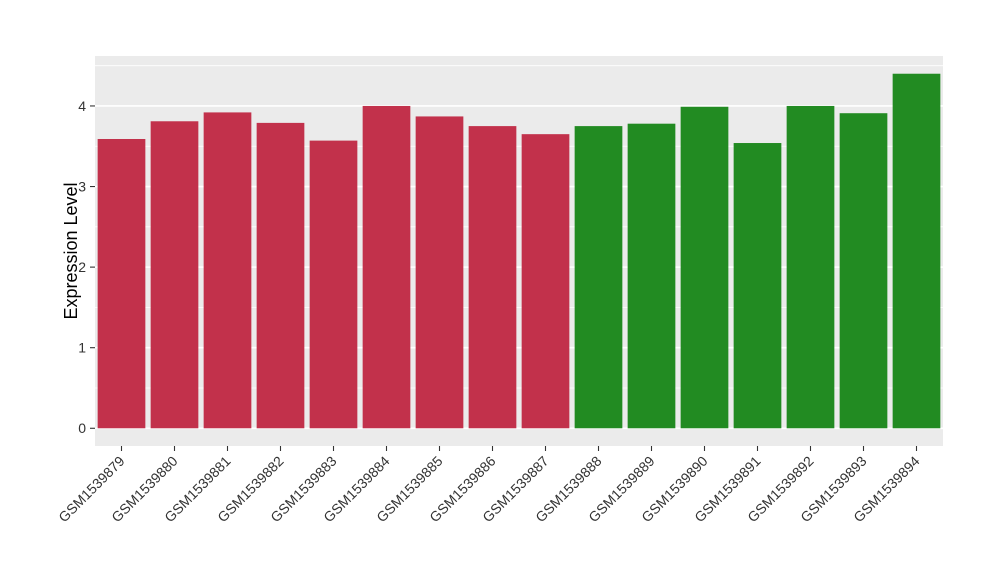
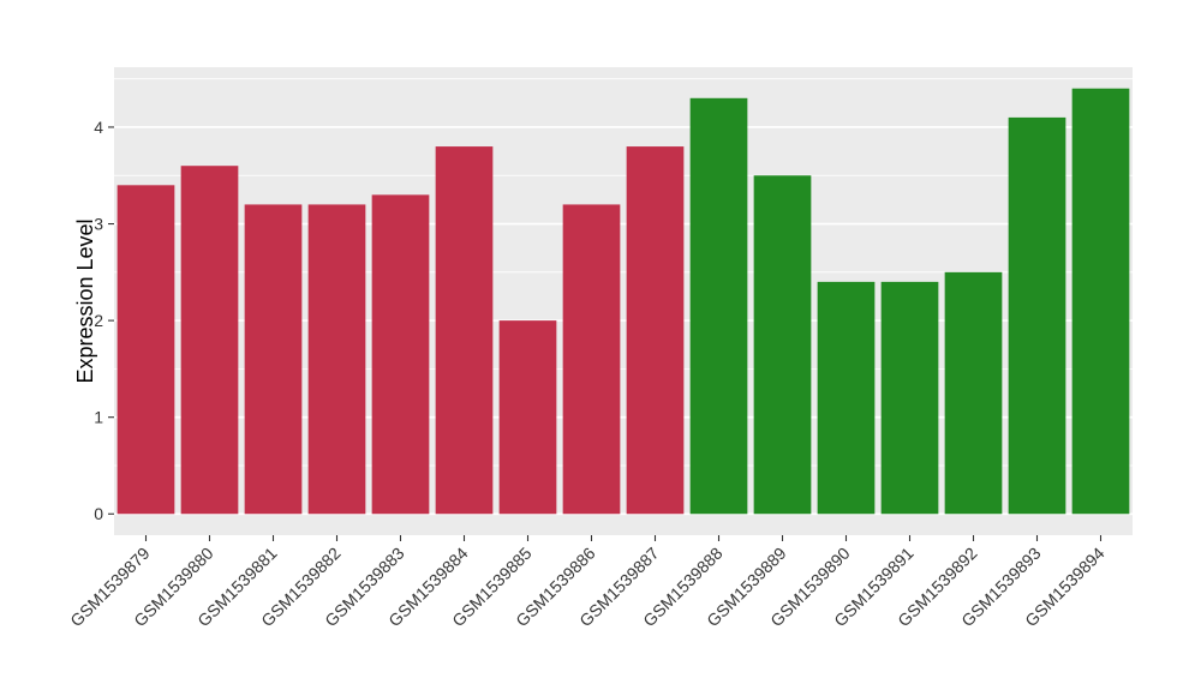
GSM1539879: 3.6 -> 3.4
GSM1539880: 3.8 -> 3.6
GSM1539881: 3.9 -> 3.2
GSM1539882: 3.8 -> 3.2
GSM1539883: 3.6 -> 3.3
GSM1539884: 4.0 -> 3.8
GSM1539885: 3.9 -> 2.0
GSM1539886: 3.8 -> 3.2
GSM1539887: 3.6 -> 3.8
GSM1539888: 3.8 -> 4.3
GSM1539889: 3.8 -> 3.5
GSM1539890: 4.0 -> 2.4
GSM1539891: 3.5 -> 2.4
GSM1539892: 4.0 -> 2.5
GSM1539893: 3.9 -> 4.1
